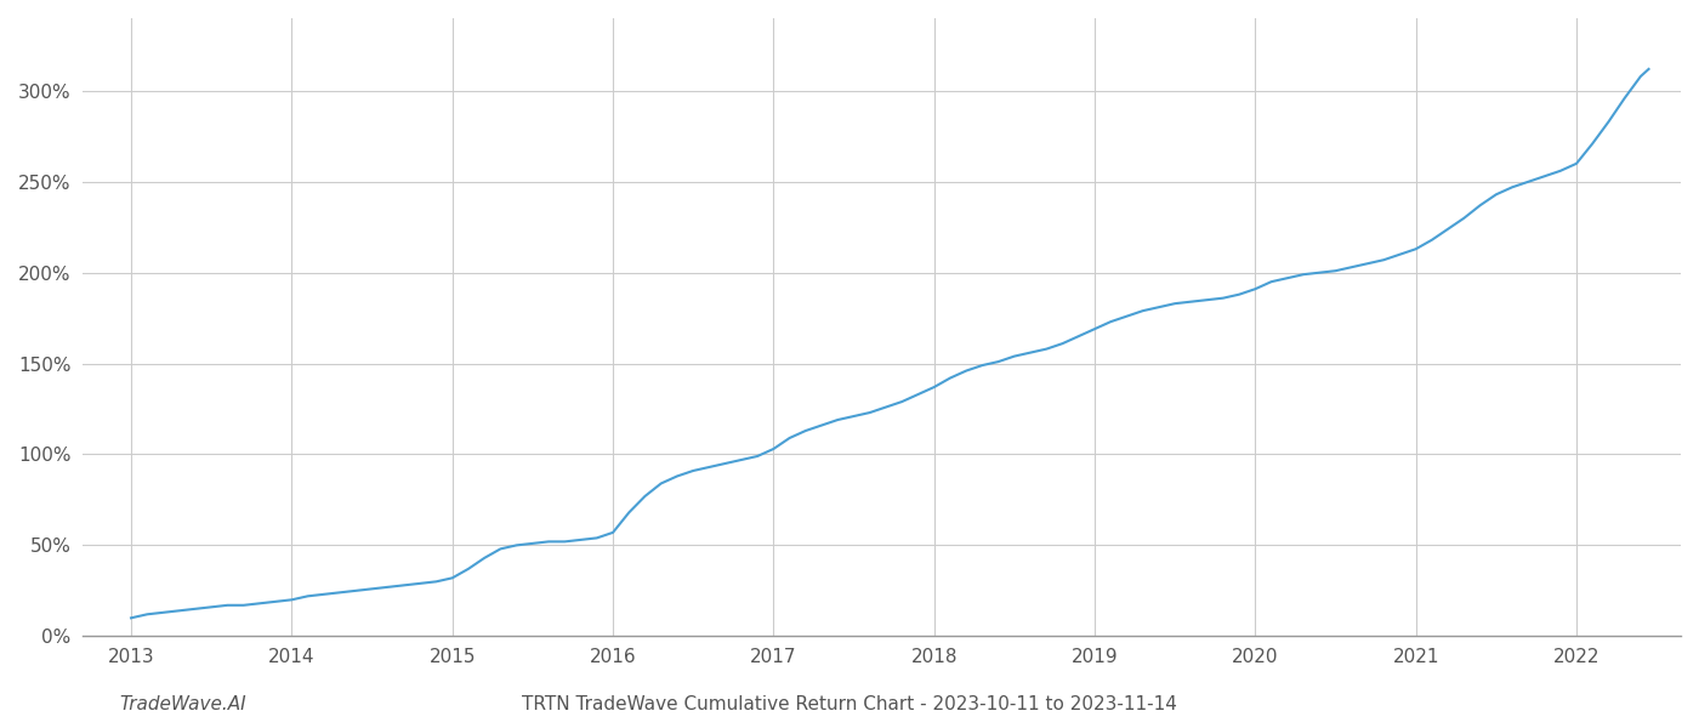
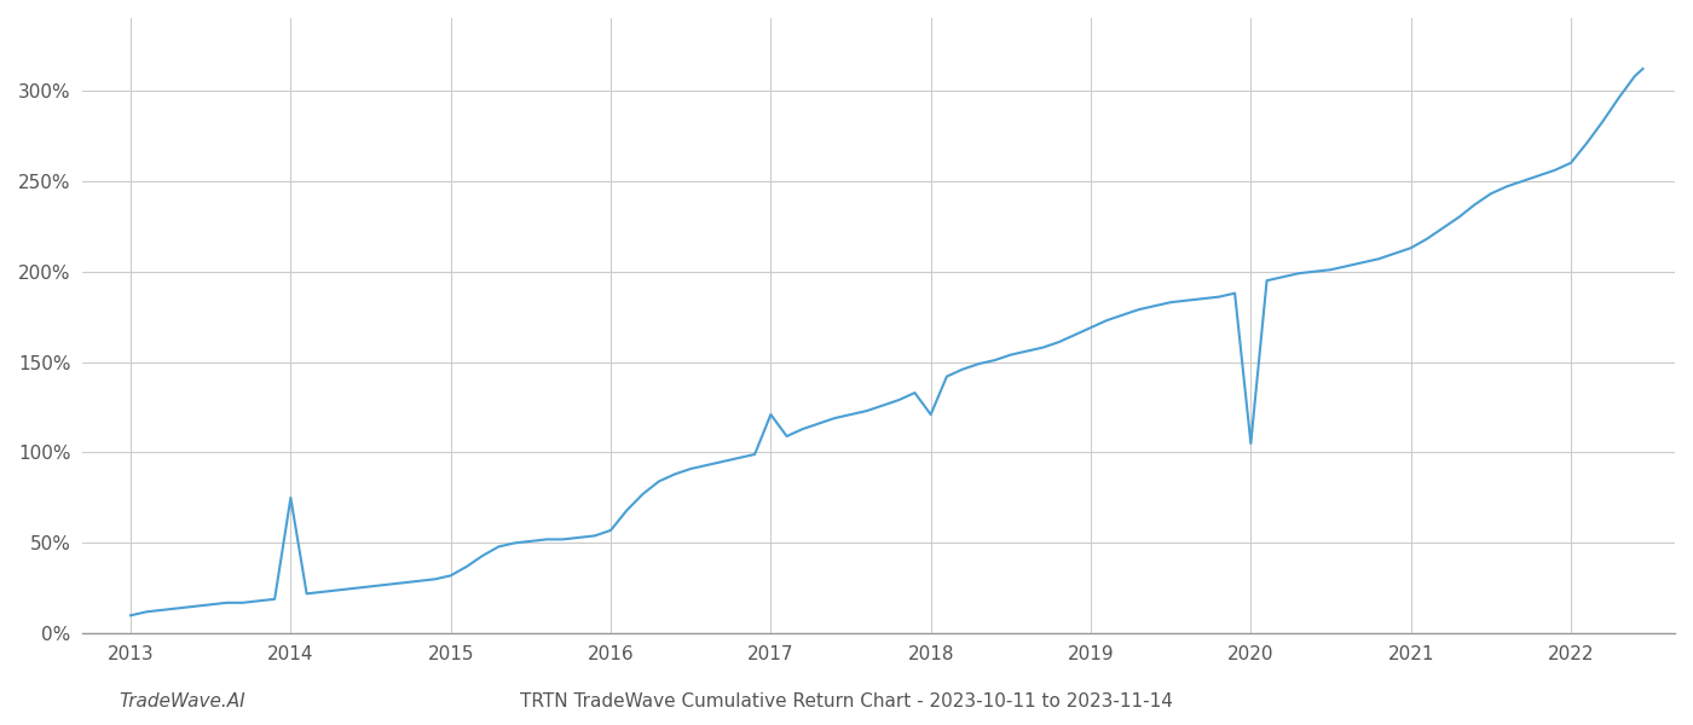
2014: 20% -> 75%
2017: 103% -> 121%
2018: 137% -> 121%
2020: 191% -> 105%
